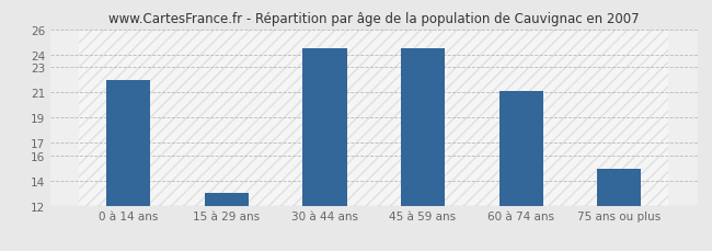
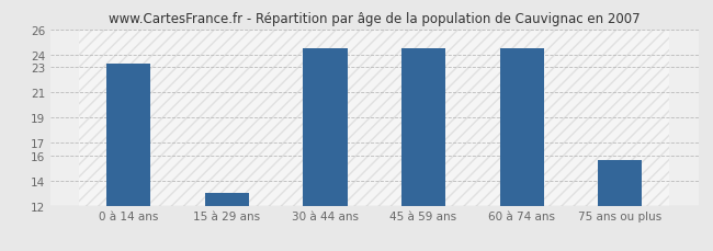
0 à 14 ans: 22.0 -> 23.3
60 à 74 ans: 21.1 -> 24.5
75 ans ou plus: 14.9 -> 15.6
